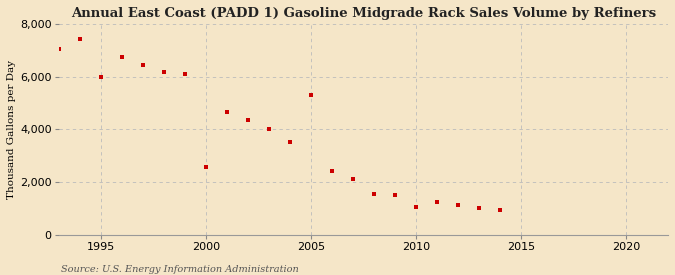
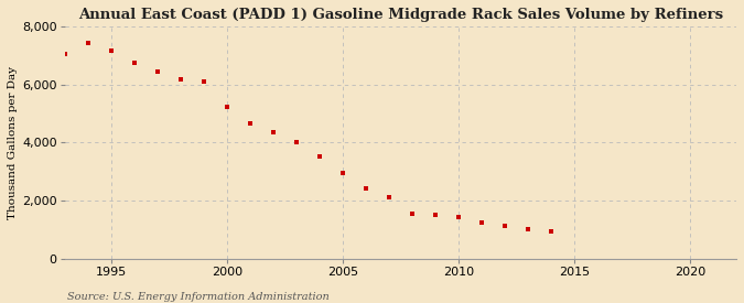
1995: 6,000 -> 7,150
2000: 2,550 -> 5,230
2005: 5,300 -> 2,940
2010: 1,050 -> 1,430
